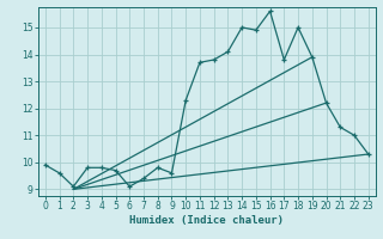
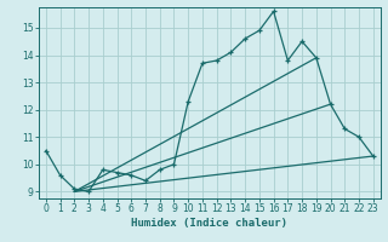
0: 9.9 -> 10.5
3: 9.8 -> 9.0
6: 9.1 -> 9.6
9: 9.6 -> 10.0
14: 15.0 -> 14.6
18: 15.0 -> 14.5
